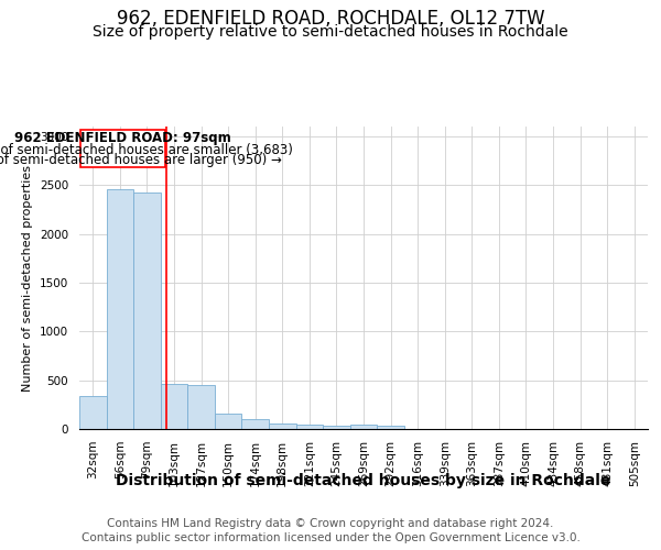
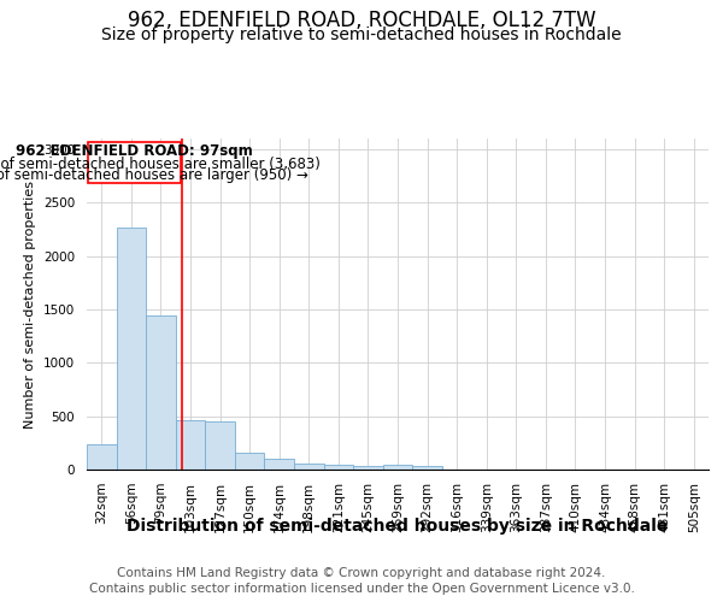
32sqm: 340 -> 240
56sqm: 2460 -> 2270
79sqm: 2420 -> 1440
